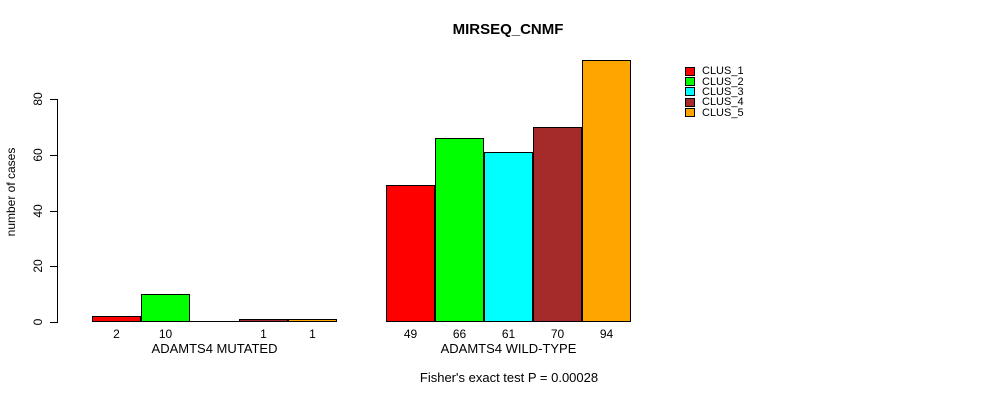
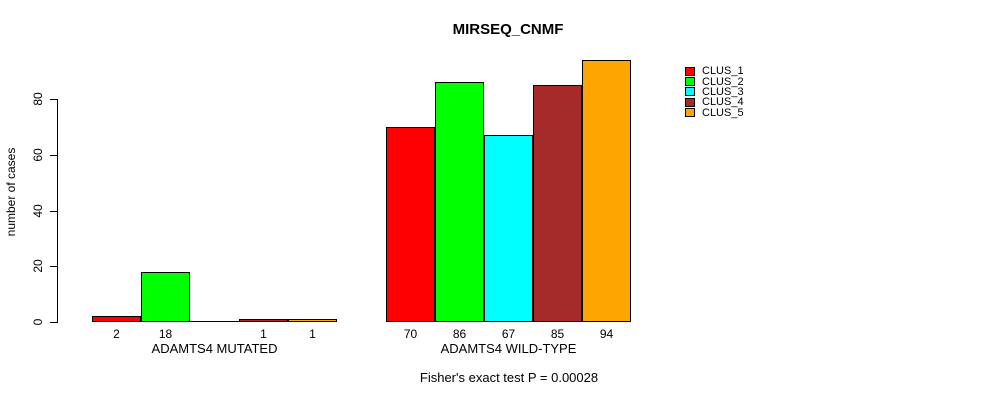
CLUS_2/ADAMTS4 MUTATED: 10 -> 18
CLUS_1/ADAMTS4 WILD-TYPE: 49 -> 70
CLUS_2/ADAMTS4 WILD-TYPE: 66 -> 86
CLUS_3/ADAMTS4 WILD-TYPE: 61 -> 67
CLUS_4/ADAMTS4 WILD-TYPE: 70 -> 85
